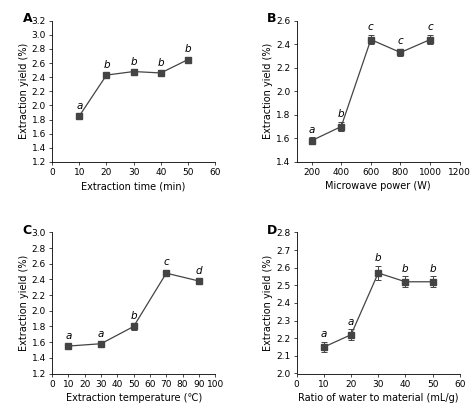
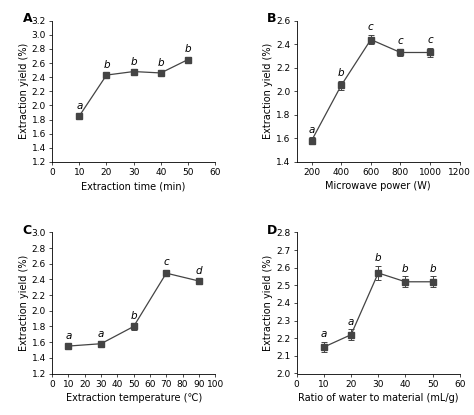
400: 1.70 -> 2.05
1000: 2.44 -> 2.33
